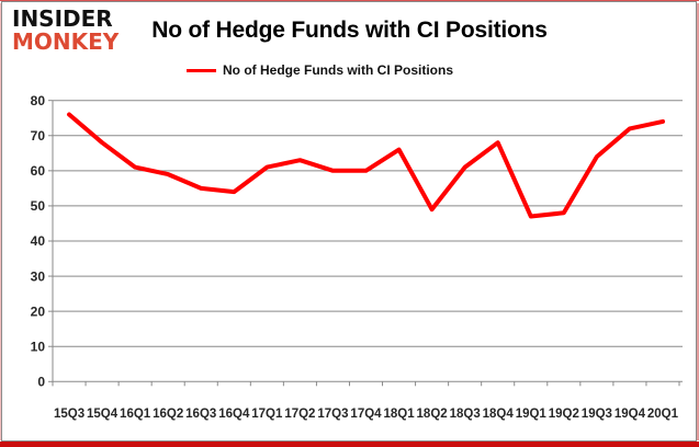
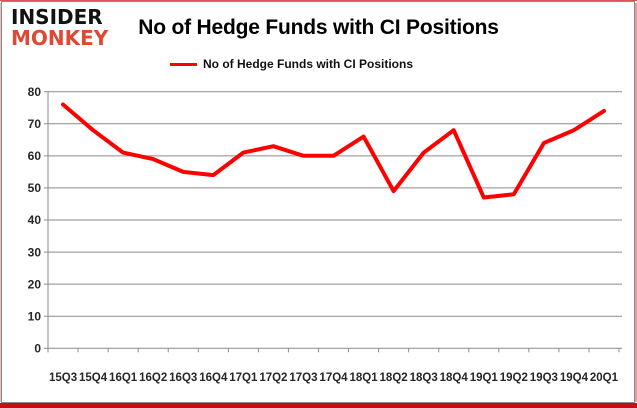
19Q4: 72 -> 68
